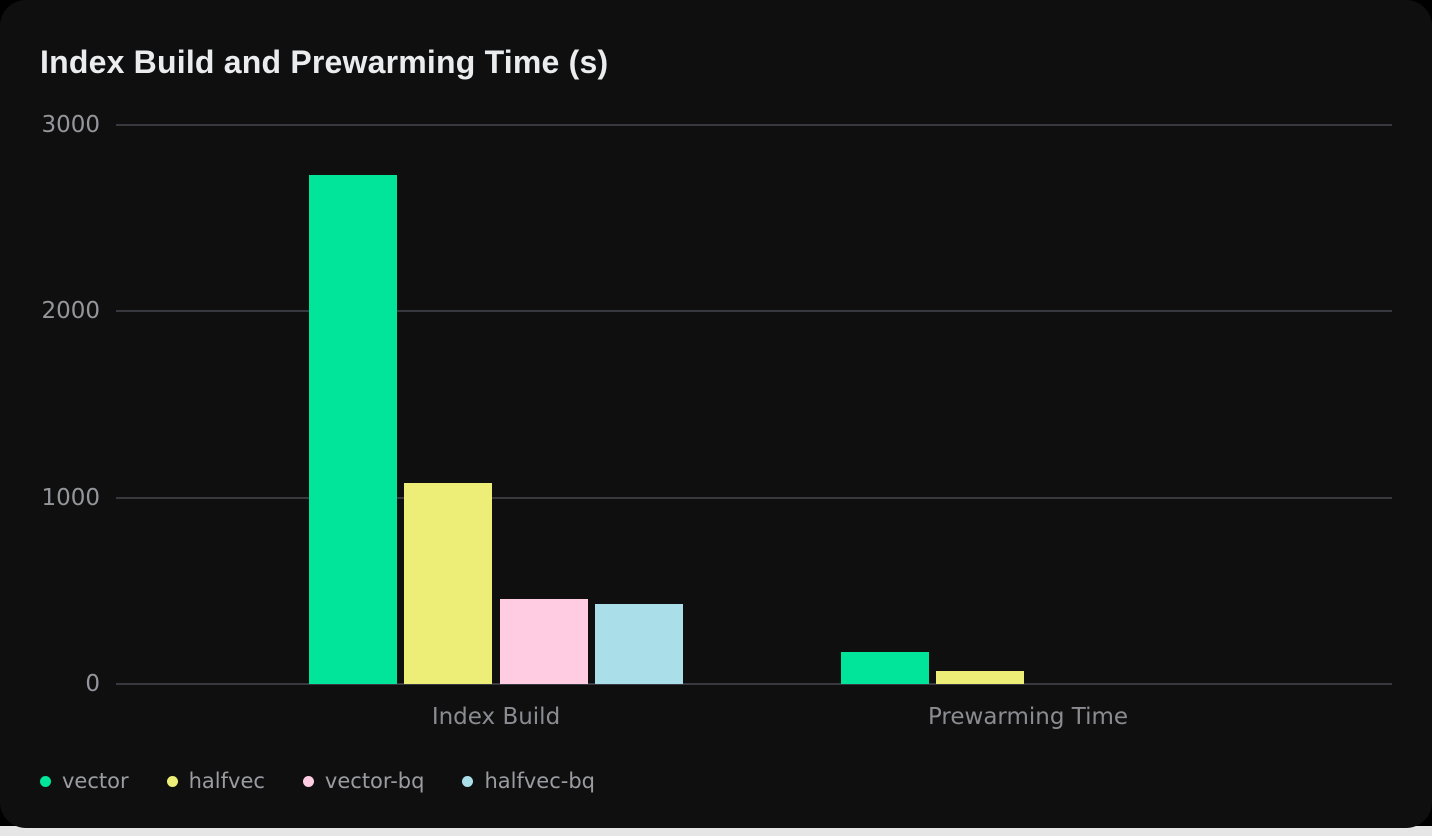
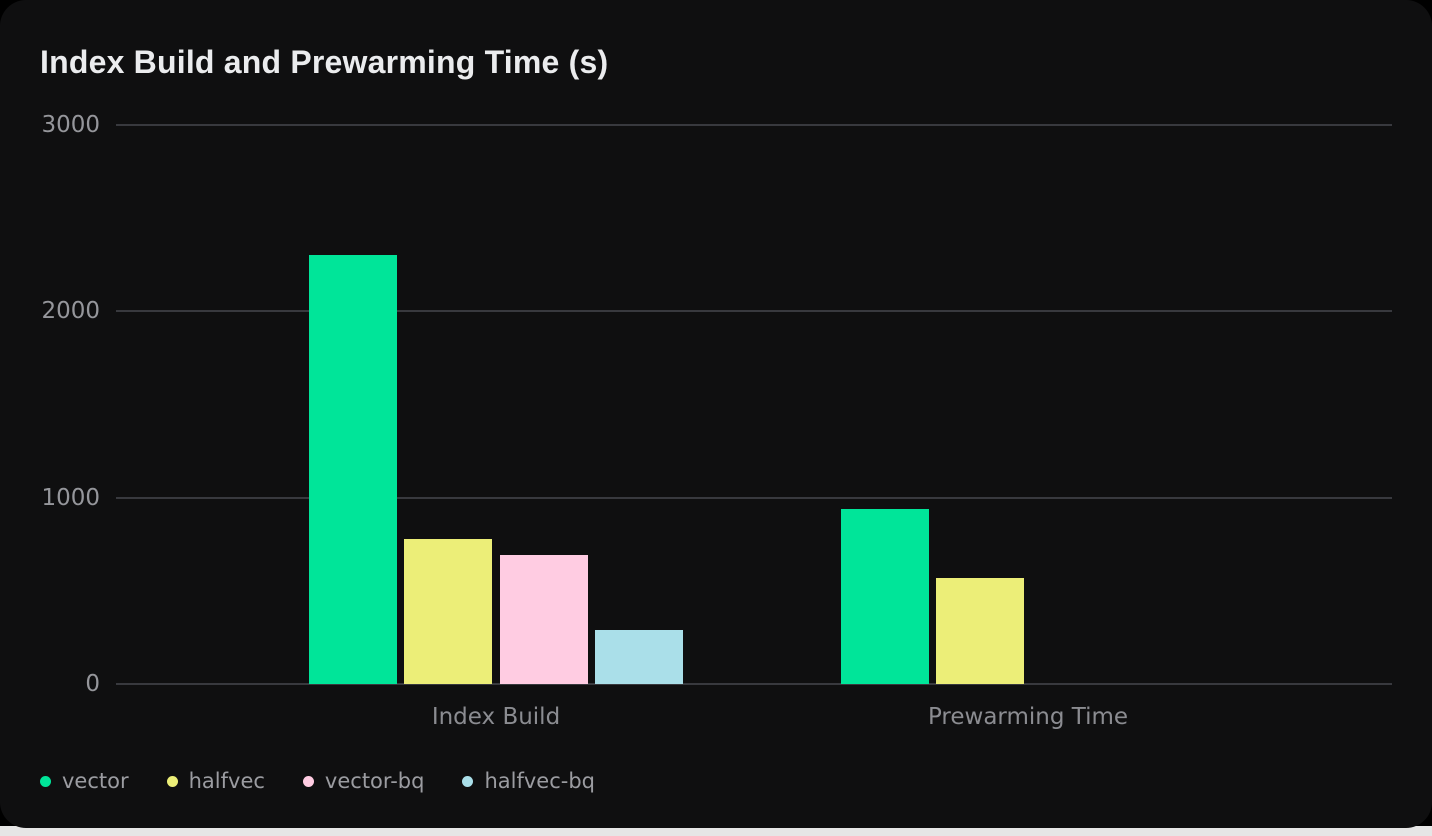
vector/Index Build: 2730 -> 2300
halfvec/Index Build: 1080 -> 780
vector-bq/Index Build: 460 -> 690
halfvec-bq/Index Build: 430 -> 290
vector/Prewarming Time: 170 -> 940
halfvec/Prewarming Time: 70 -> 570
